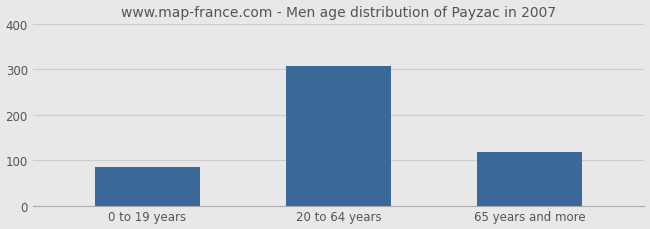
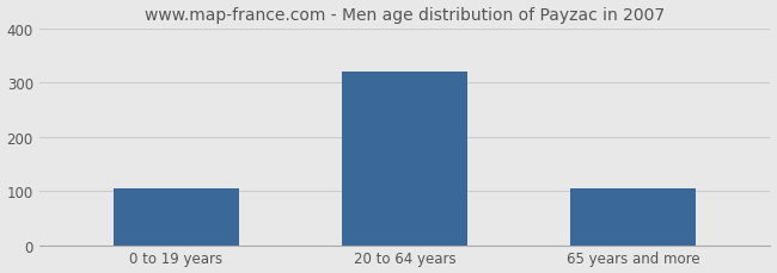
0 to 19 years: 85 -> 105
20 to 64 years: 308 -> 320
65 years and more: 118 -> 105
